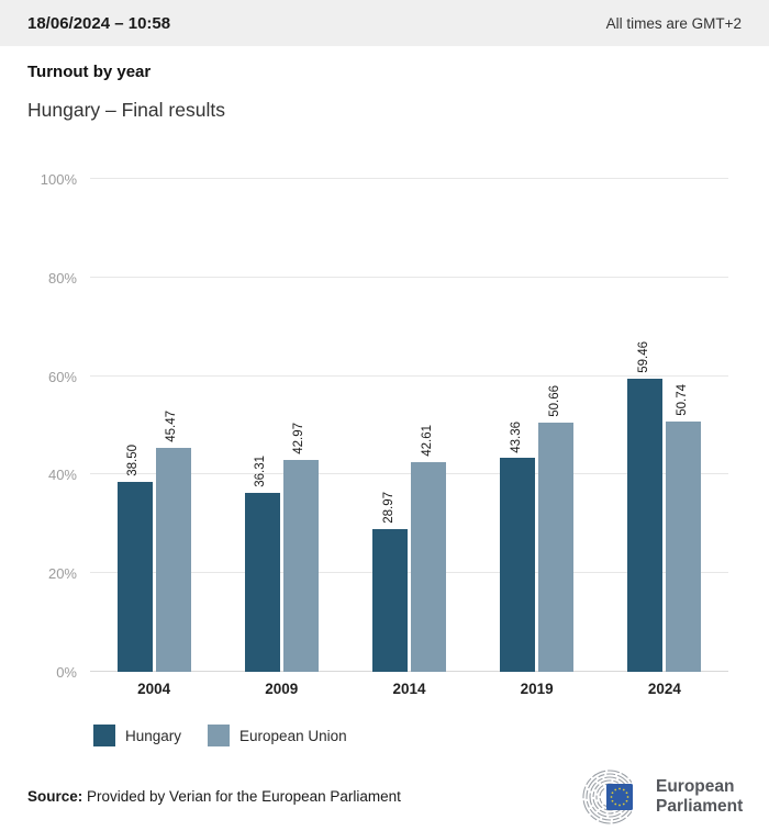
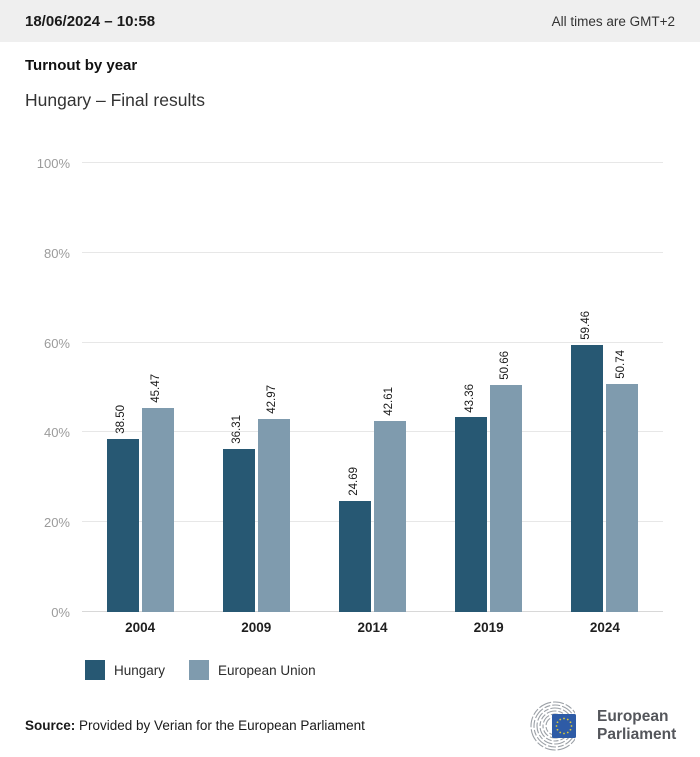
Hungary/2014: 28.97 -> 24.69
